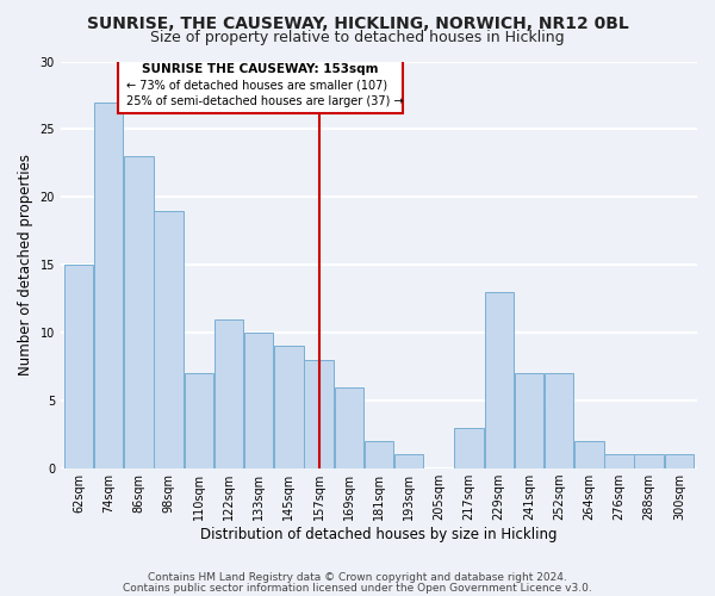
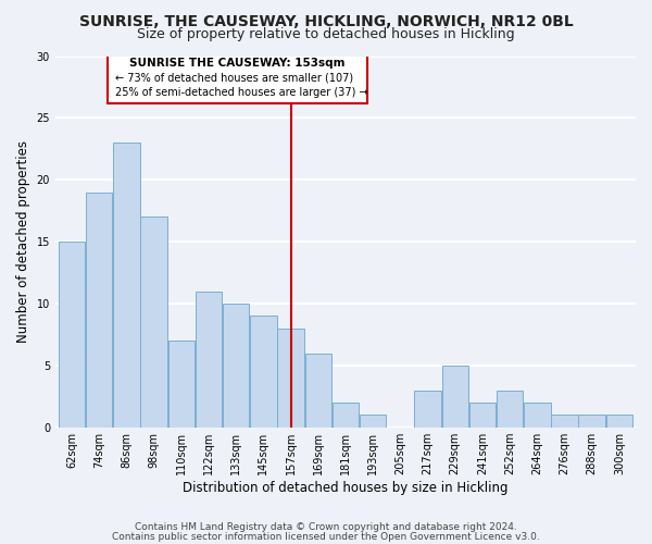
74sqm: 27 -> 19
98sqm: 19 -> 17
229sqm: 13 -> 5
241sqm: 7 -> 2
252sqm: 7 -> 3
